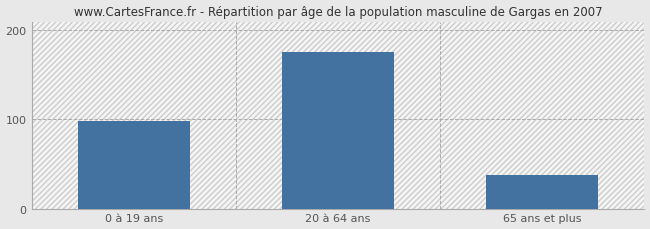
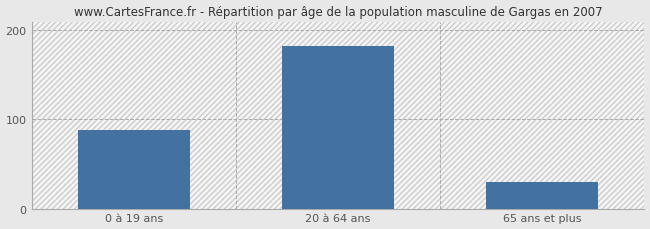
0 à 19 ans: 98 -> 88
20 à 64 ans: 176 -> 183
65 ans et plus: 38 -> 30
